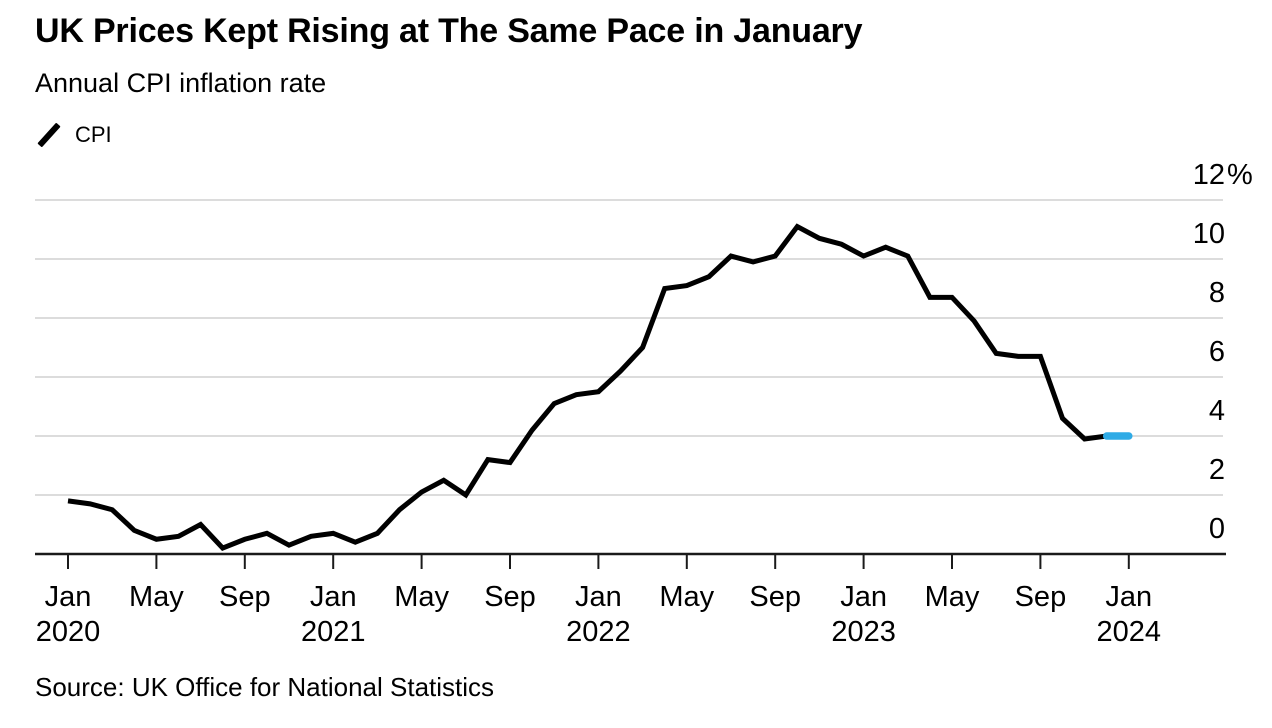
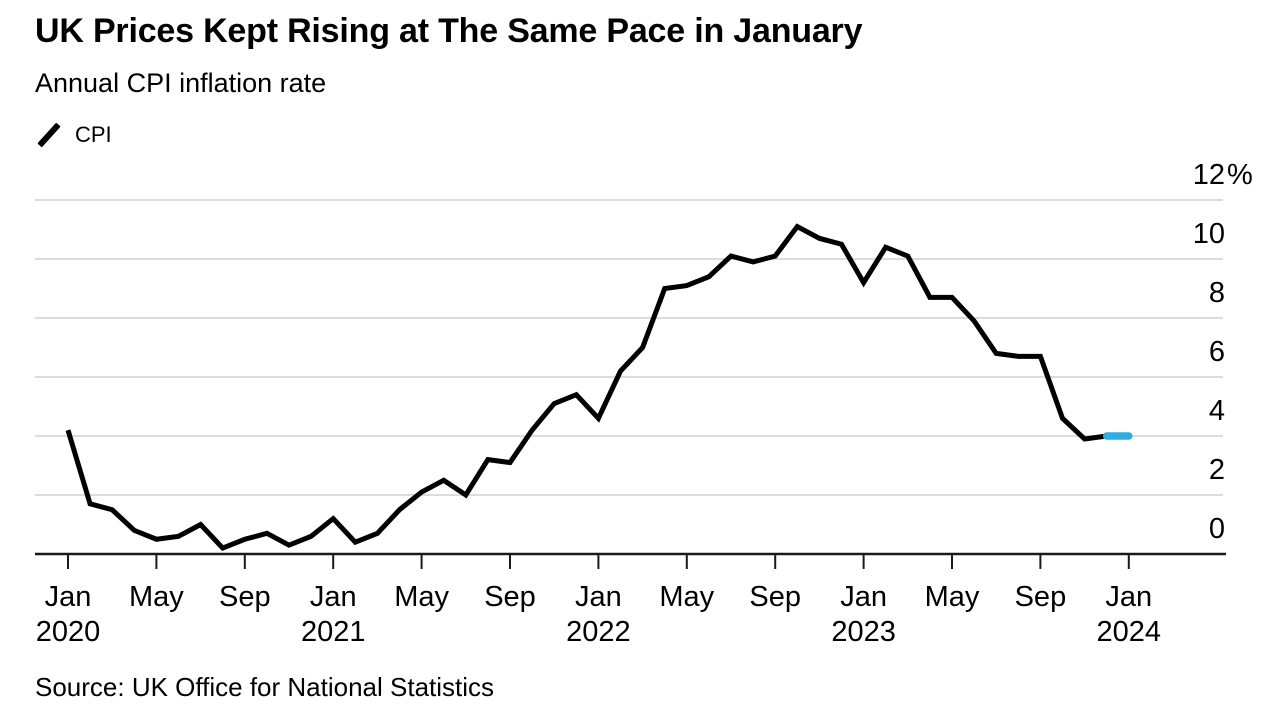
Jan 2020: 1.8 -> 4.2
Jan 2021: 0.7 -> 1.2
Jan 2022: 5.5 -> 4.6
Jan 2023: 10.1 -> 9.2
